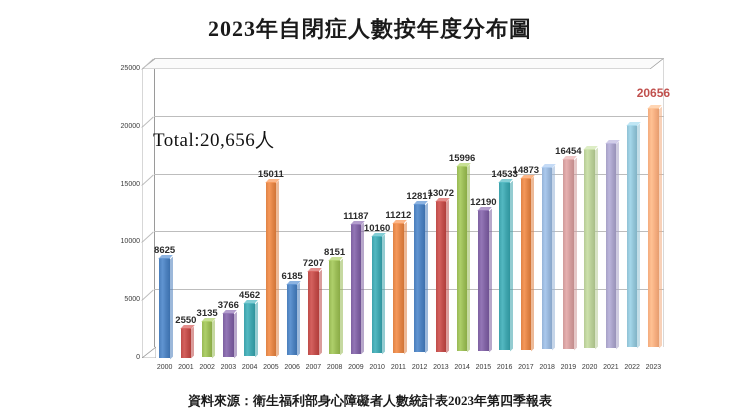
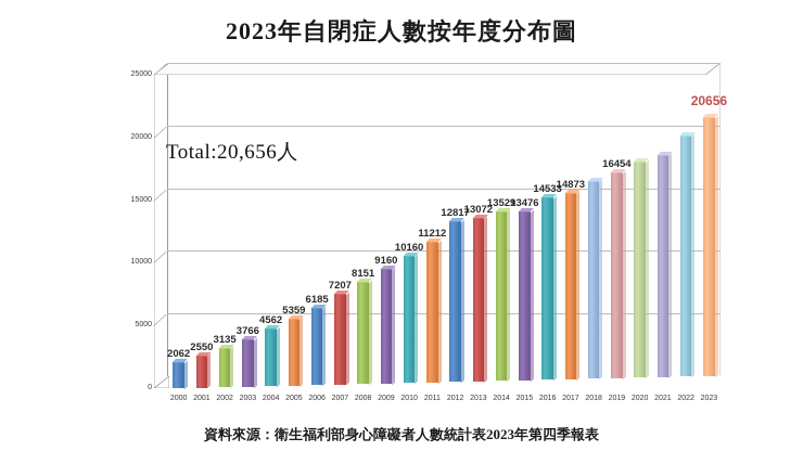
2000: 8625 -> 2062
2005: 15011 -> 5359
2009: 11187 -> 9160
2014: 15996 -> 13529
2015: 12190 -> 13476
